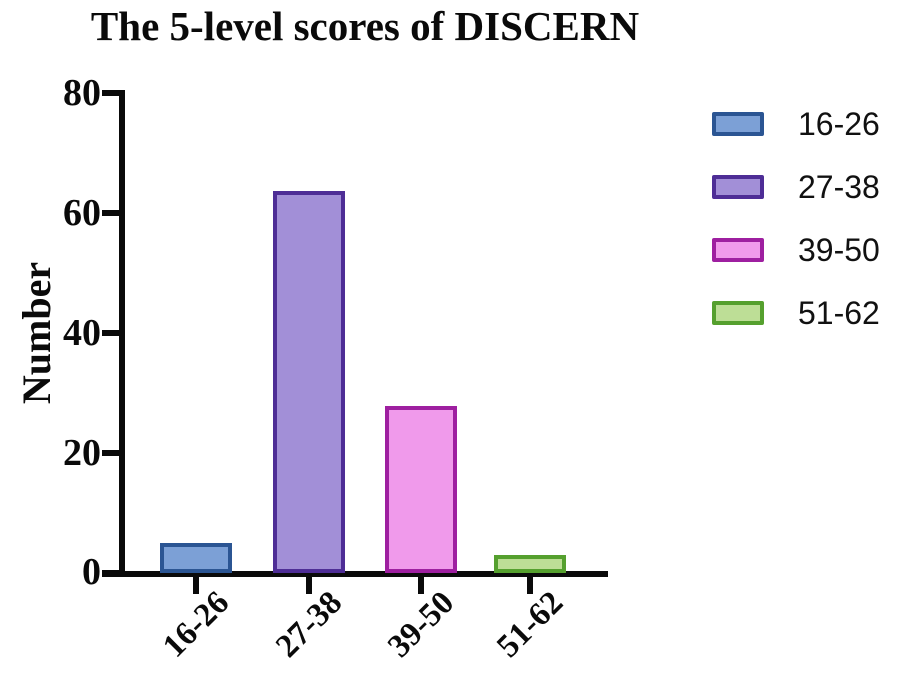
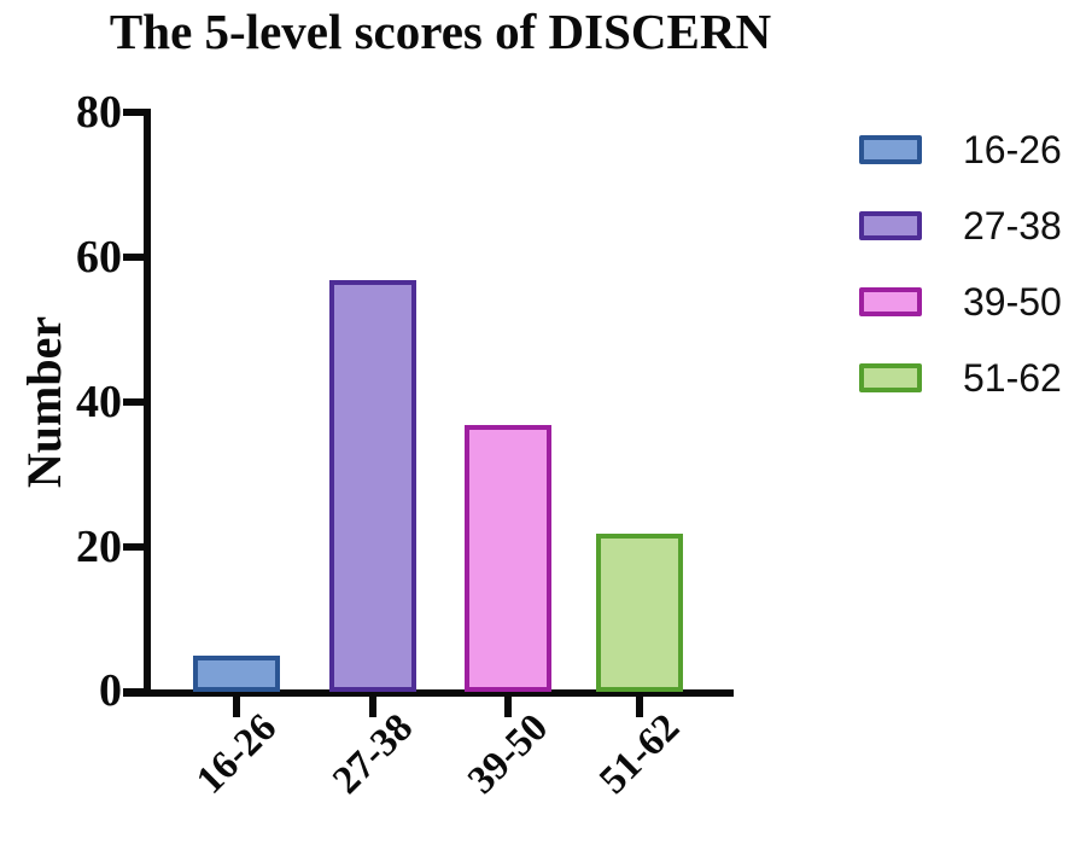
27-38: 64 -> 57
39-50: 28 -> 37
51-62: 3 -> 22
